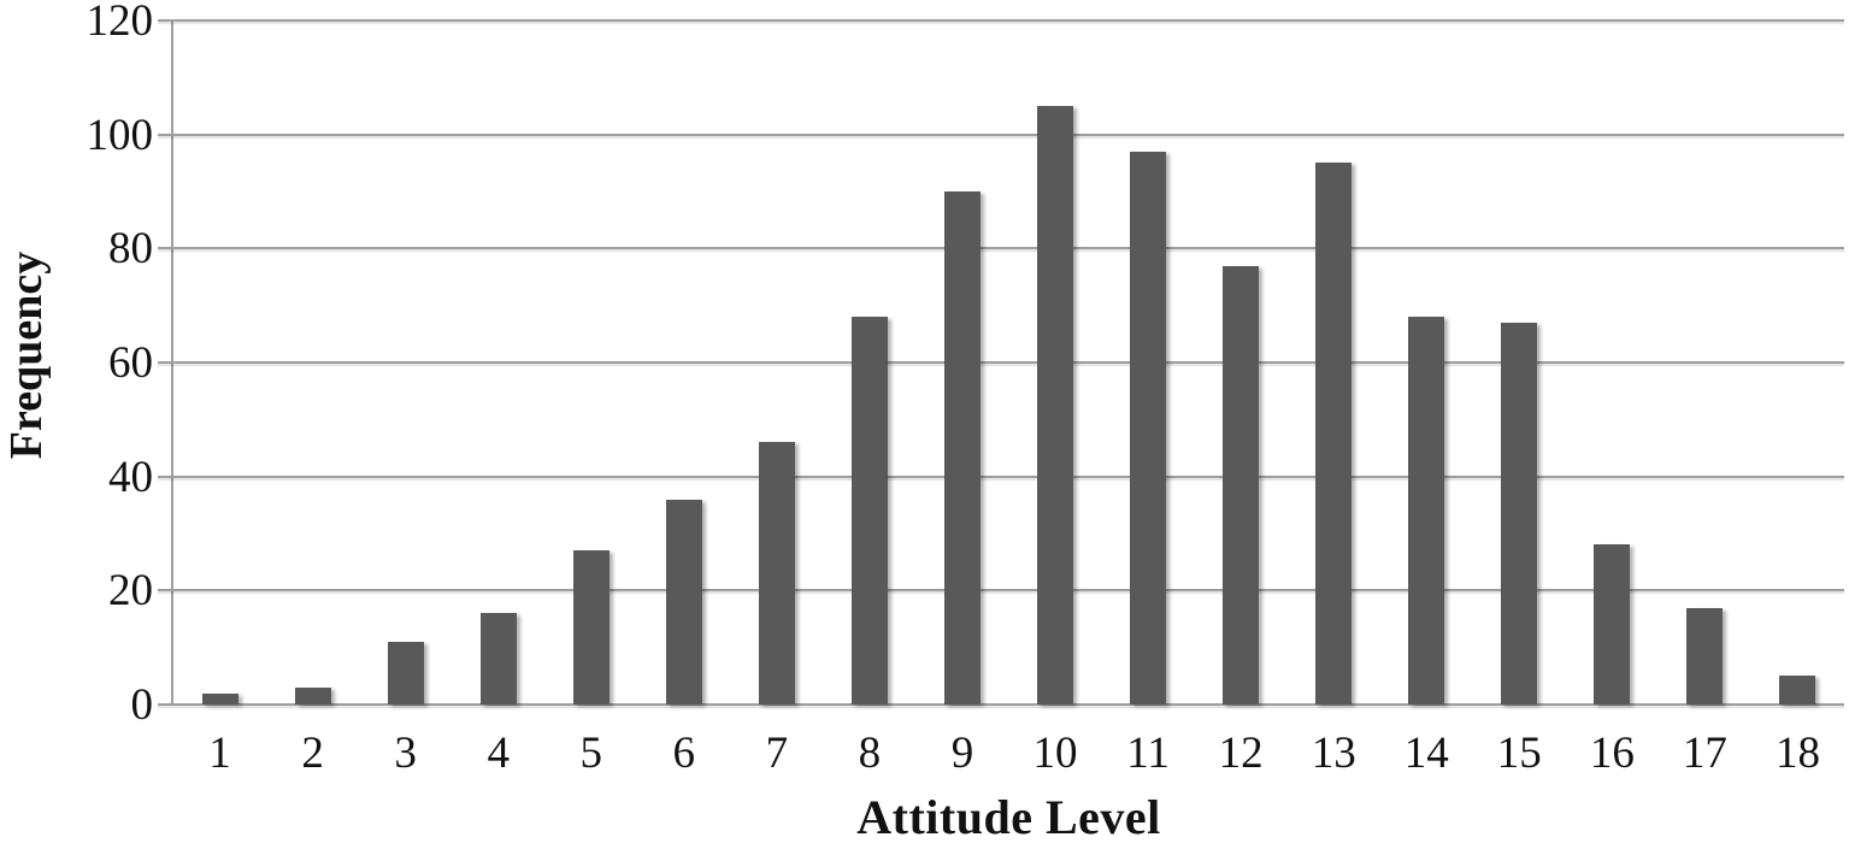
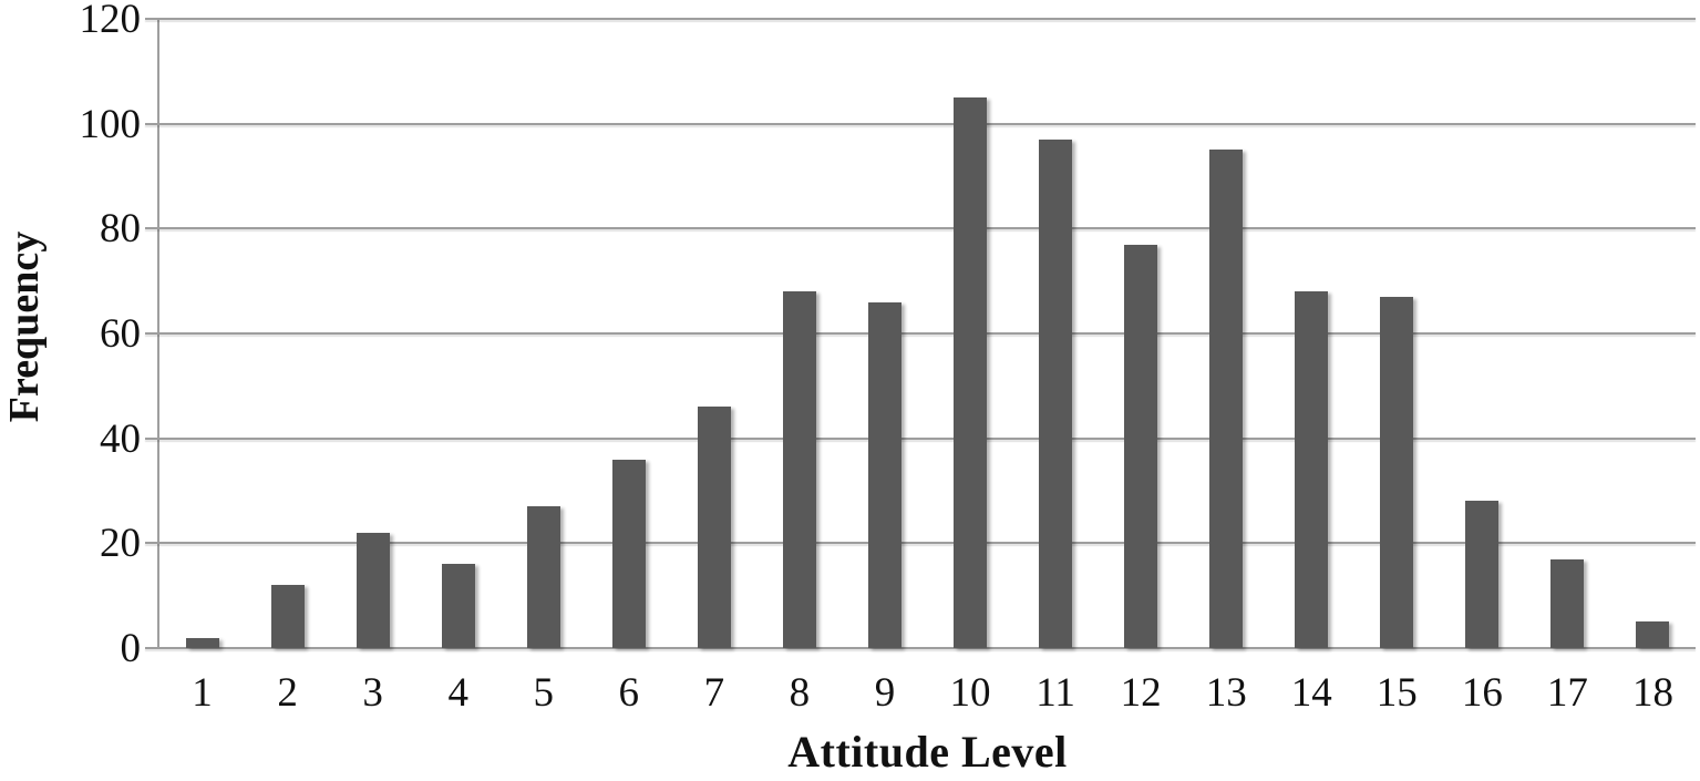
2: 3 -> 12
3: 11 -> 22
9: 90 -> 66
